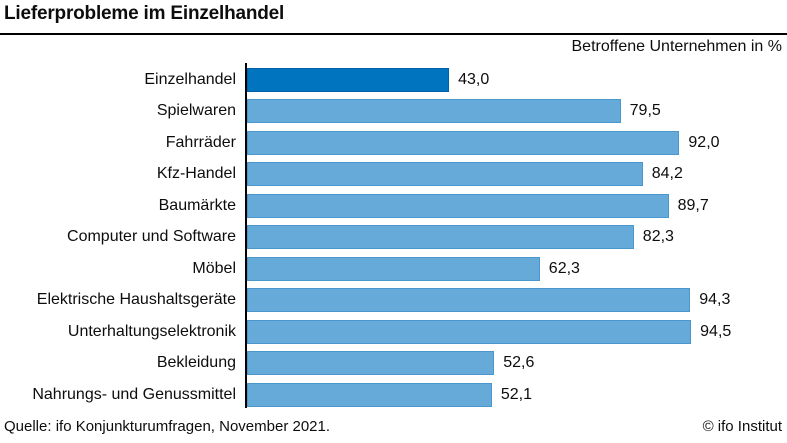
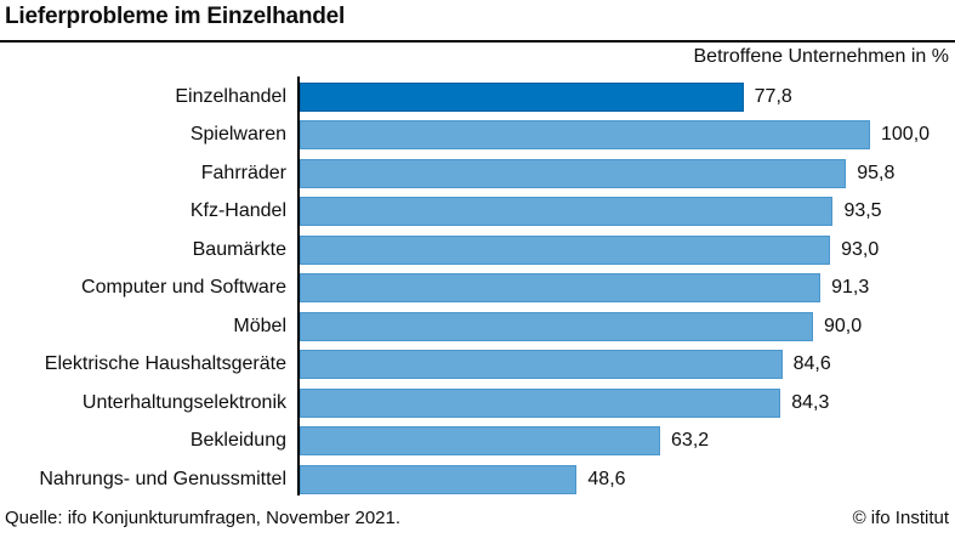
Einzelhandel: 43,0 -> 77,8
Spielwaren: 79,5 -> 100,0
Fahrräder: 92,0 -> 95,8
Kfz-Handel: 84,2 -> 93,5
Baumärkte: 89,7 -> 93,0
Computer und Software: 82,3 -> 91,3
Möbel: 62,3 -> 90,0
Elektrische Haushaltsgeräte: 94,3 -> 84,6
Unterhaltungselektronik: 94,5 -> 84,3
Bekleidung: 52,6 -> 63,2
Nahrungs- und Genussmittel: 52,1 -> 48,6
